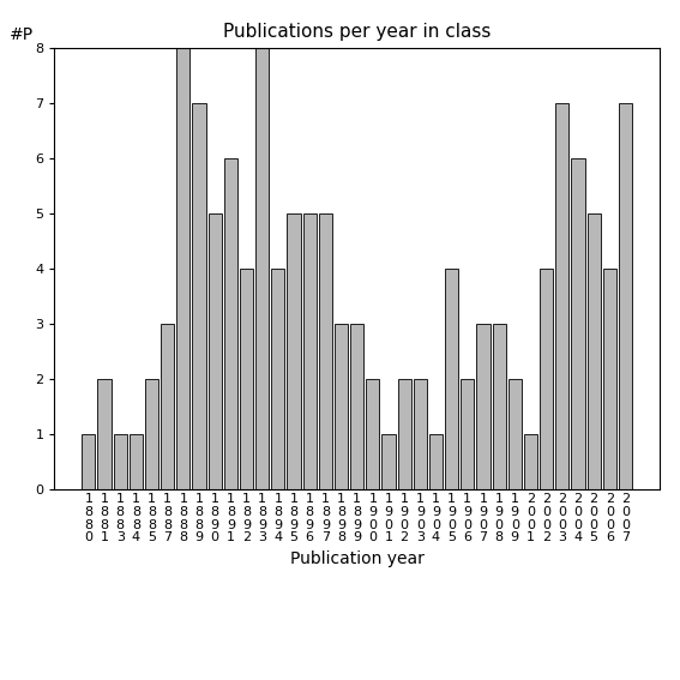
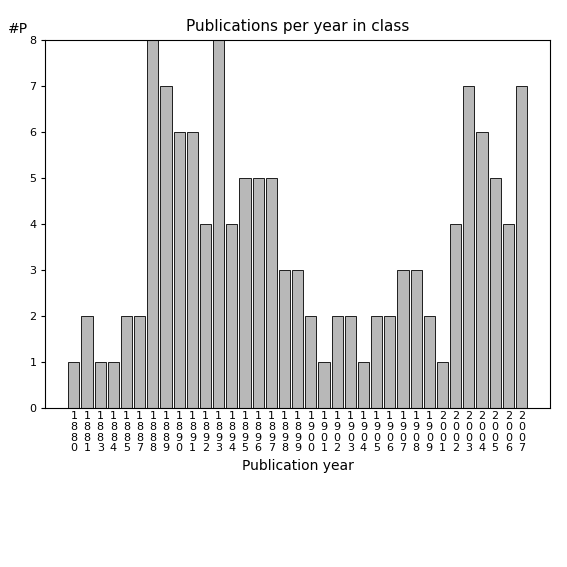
1 8 8 7: 3 -> 2
1 8 9 0: 5 -> 6
1 9 0 5: 4 -> 2
